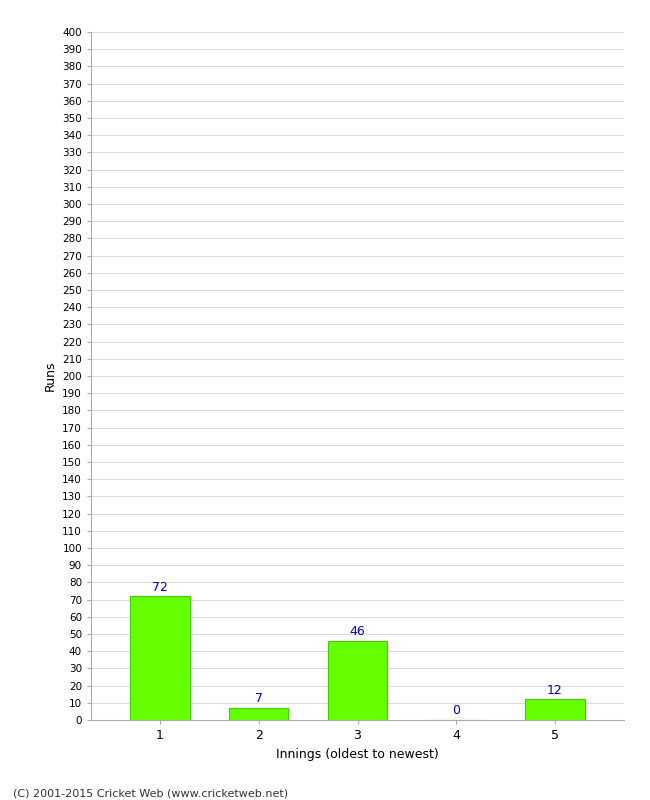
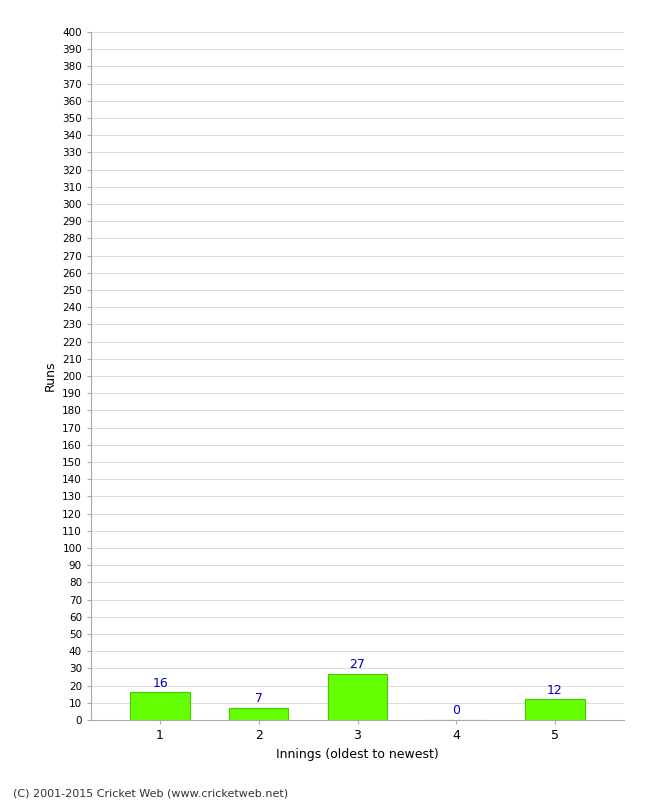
1: 72 -> 16
3: 46 -> 27
